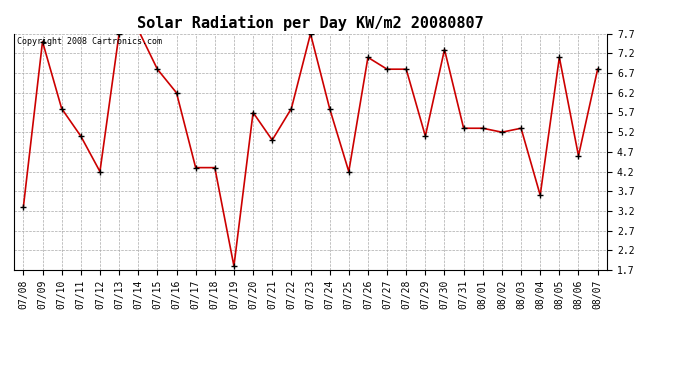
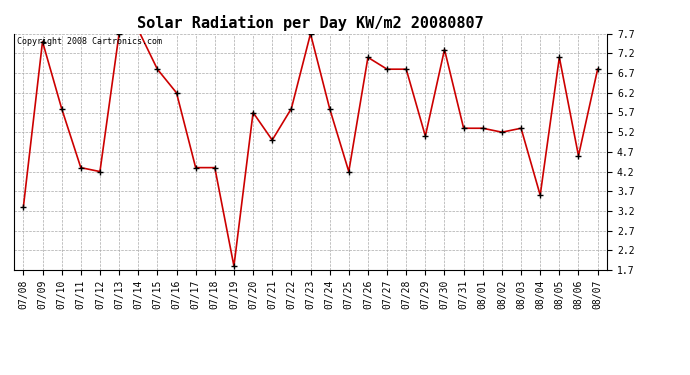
07/11: 5.1 -> 4.3
